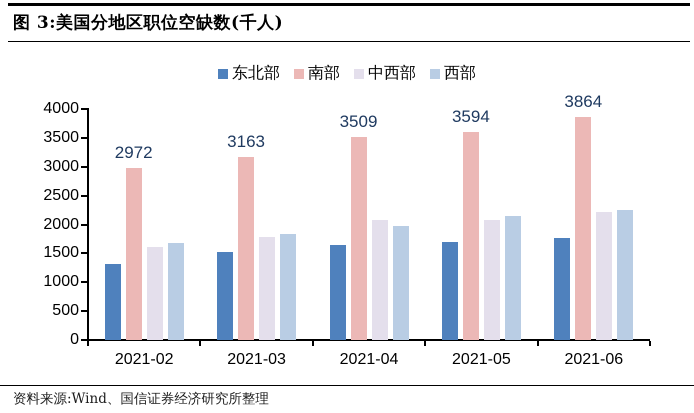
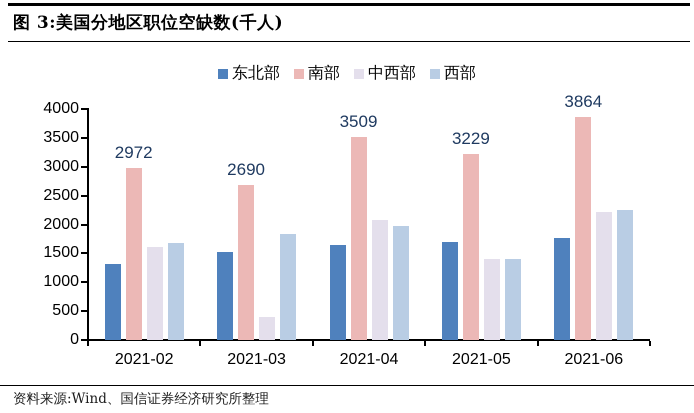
南部/2021-03: 3163 -> 2690
中西部/2021-03: 1800 -> 400
南部/2021-05: 3594 -> 3229
中西部/2021-05: 2100 -> 1400
西部/2021-05: 2100 -> 1400
